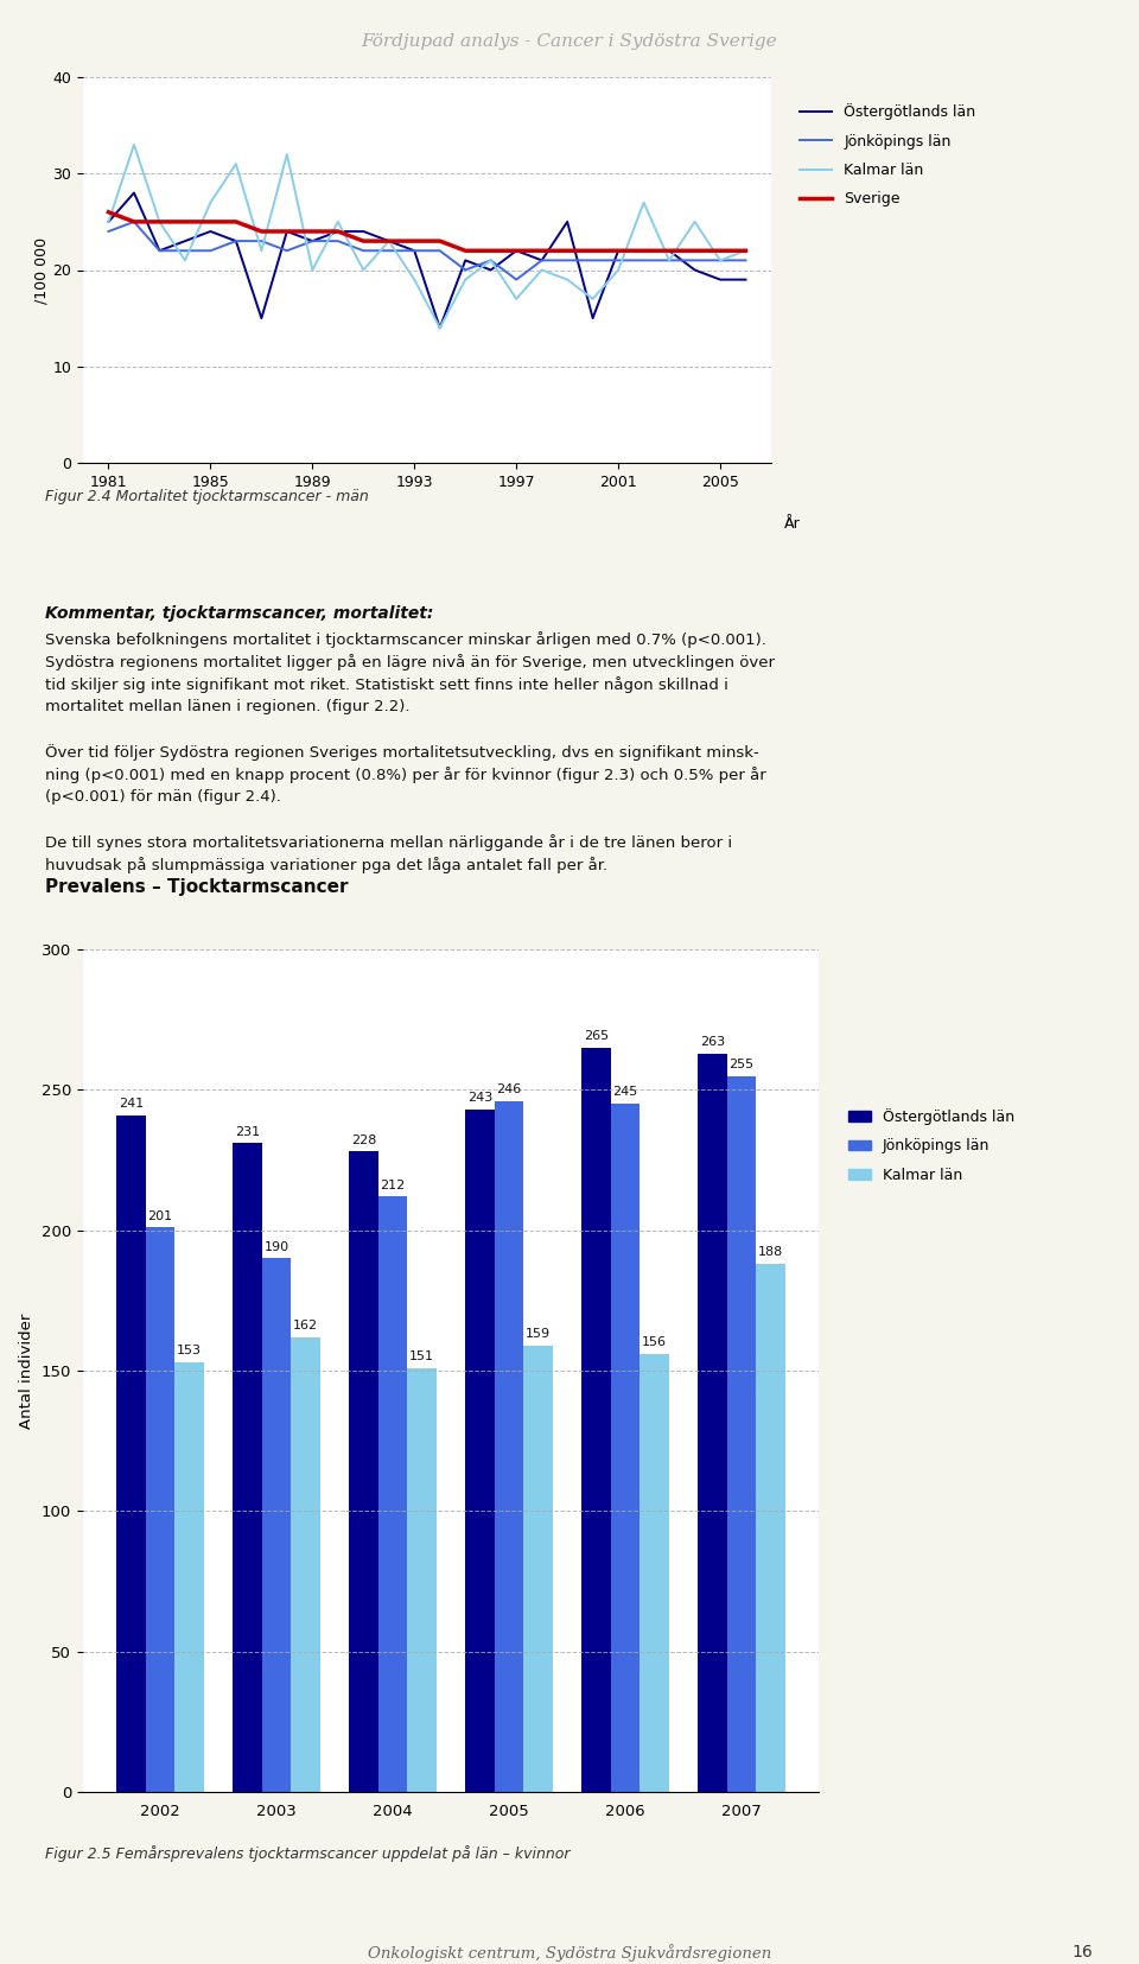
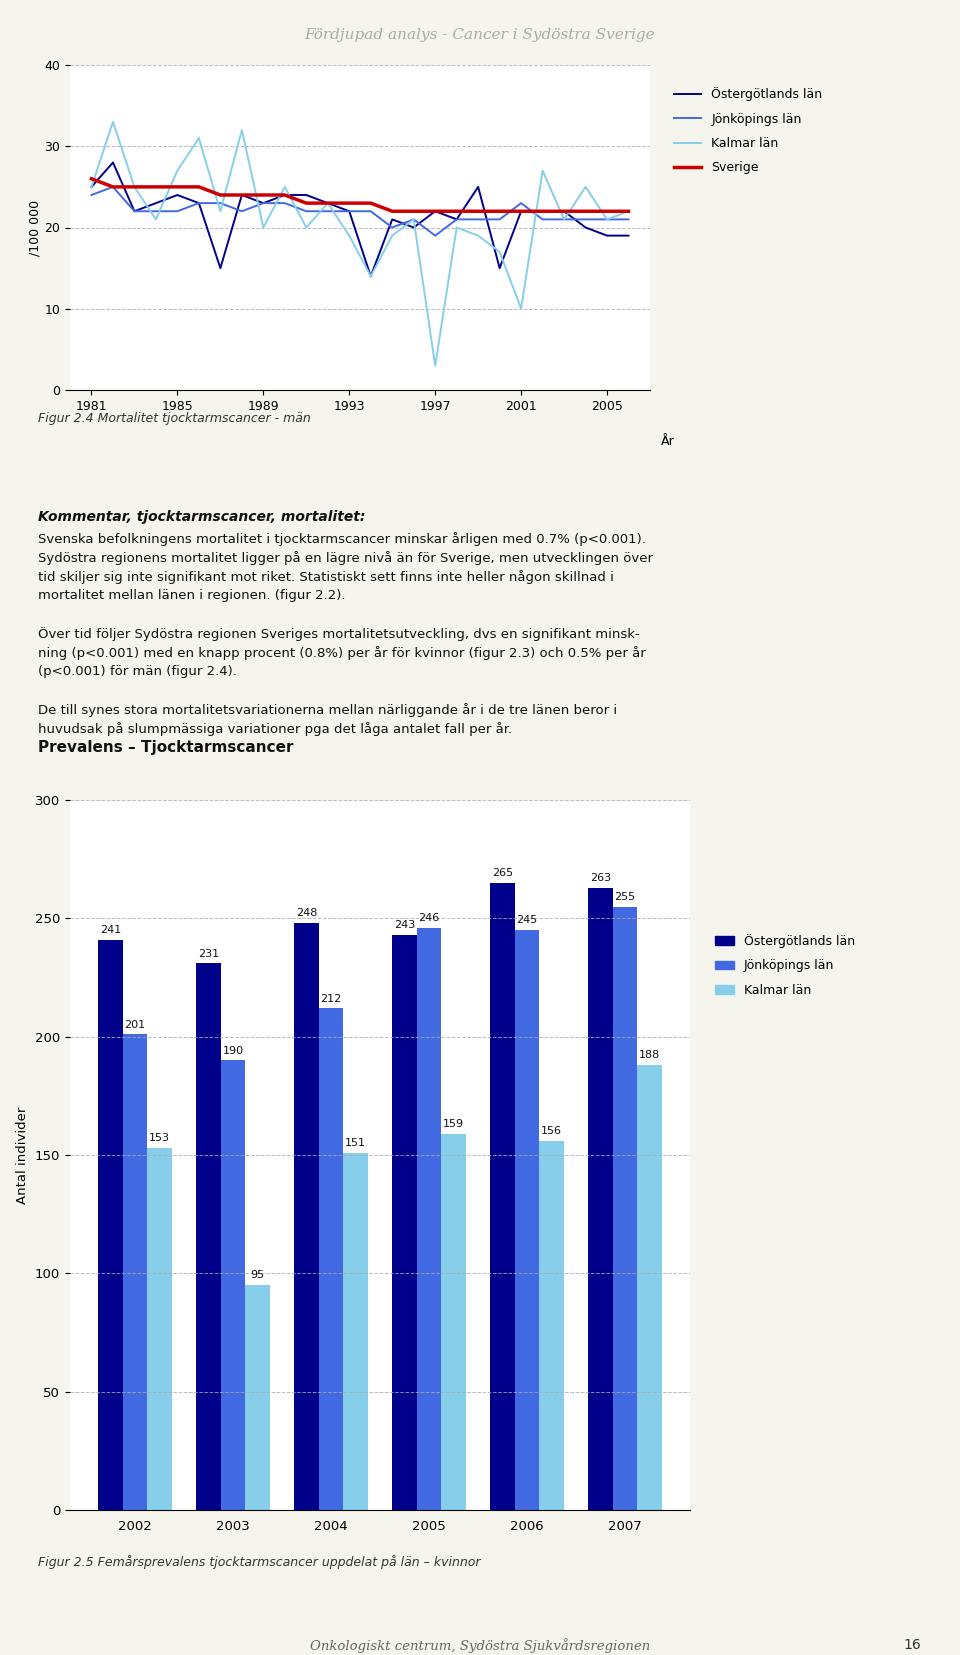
Kalmar län/1997: 17 -> 3
Jönköpings län/2001: 21 -> 23
Kalmar län/2001: 20 -> 10
Kalmar län/2003: 162 -> 95
Östergötlands län/2004: 228 -> 248
